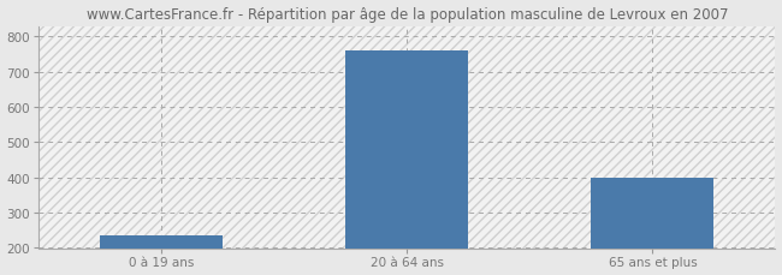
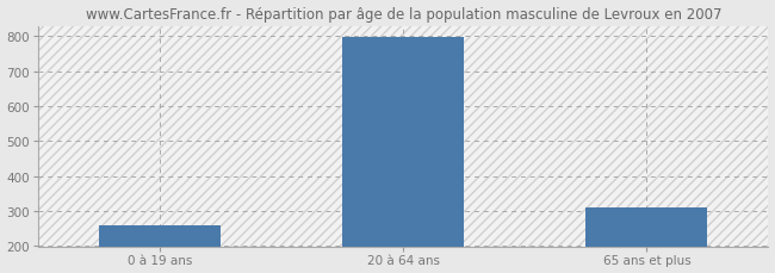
0 à 19 ans: 235 -> 260
20 à 64 ans: 760 -> 796
65 ans et plus: 400 -> 311
